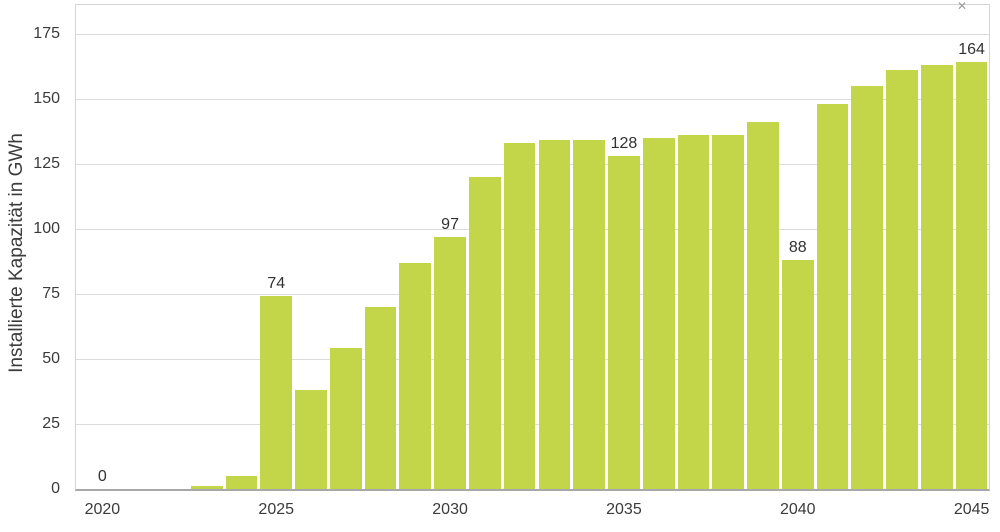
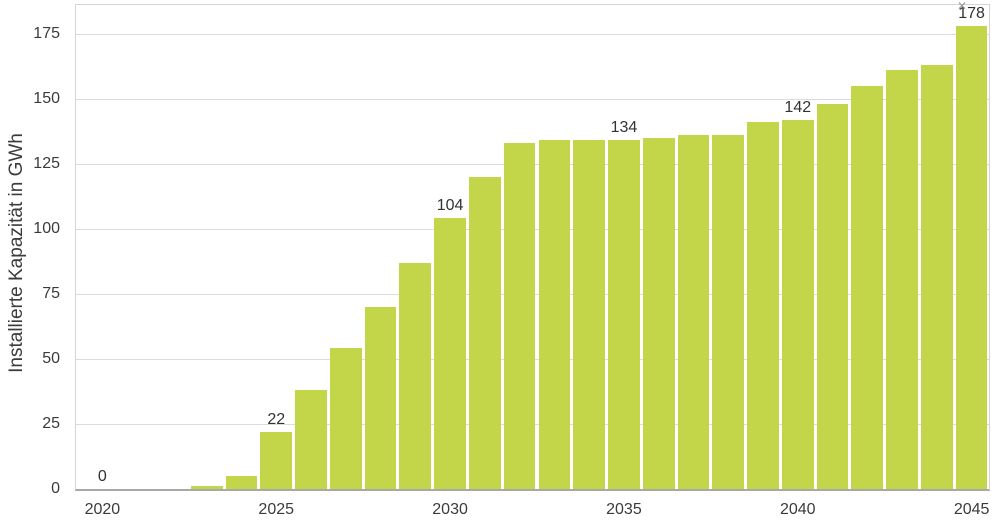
2025: 74 -> 22
2030: 97 -> 104
2035: 128 -> 134
2040: 88 -> 142
2045: 164 -> 178
